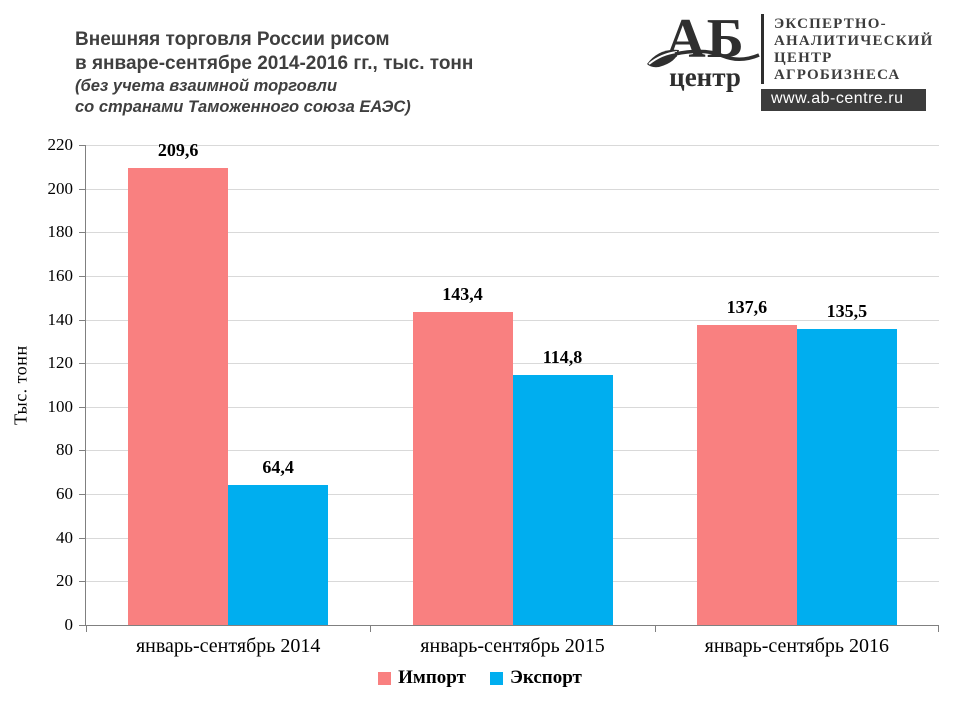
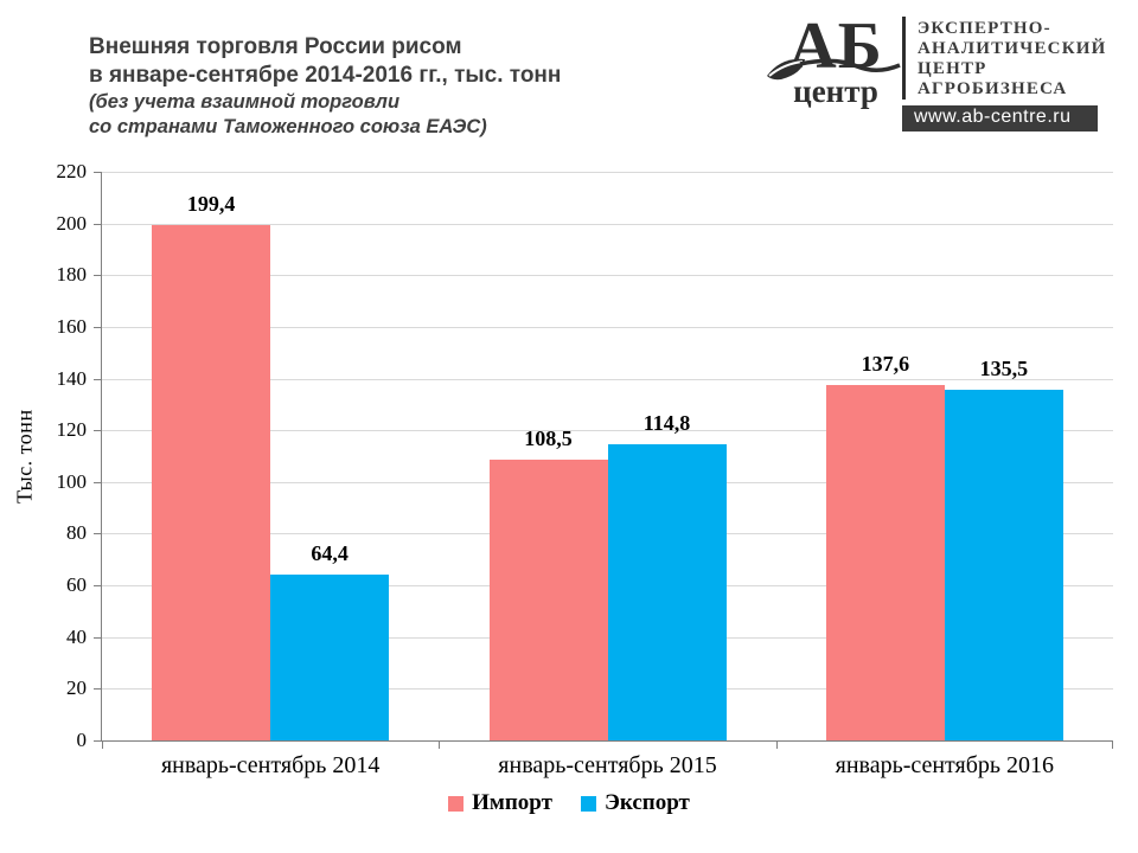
Импорт/январь-сентябрь 2014: 209,6 -> 199,4
Импорт/январь-сентябрь 2015: 143,4 -> 108,5
